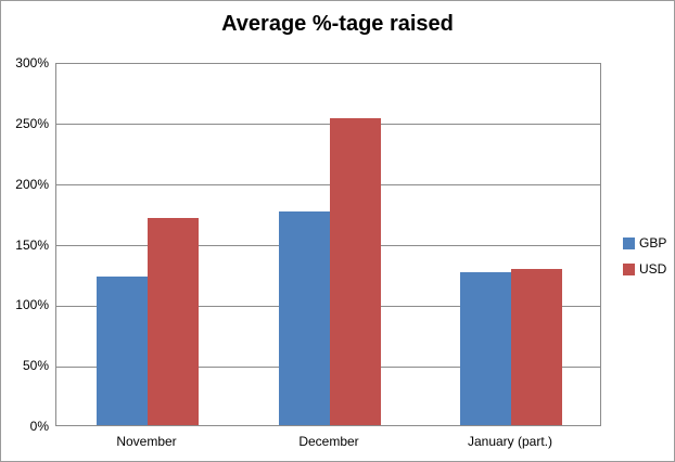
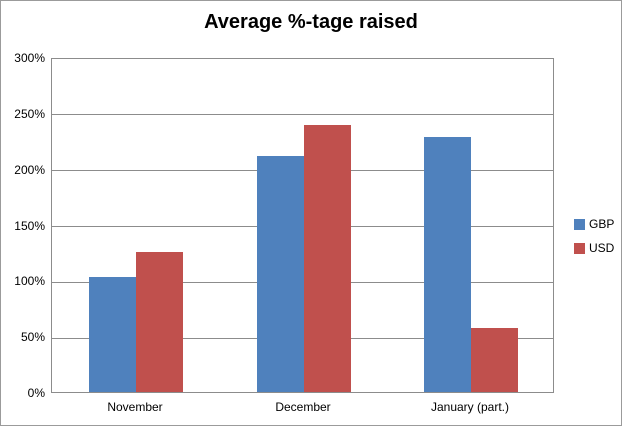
GBP/November: 123% -> 103%
USD/November: 171% -> 125%
GBP/December: 176% -> 211%
USD/December: 253% -> 239%
GBP/January (part.): 126% -> 228%
USD/January (part.): 129% -> 57%
